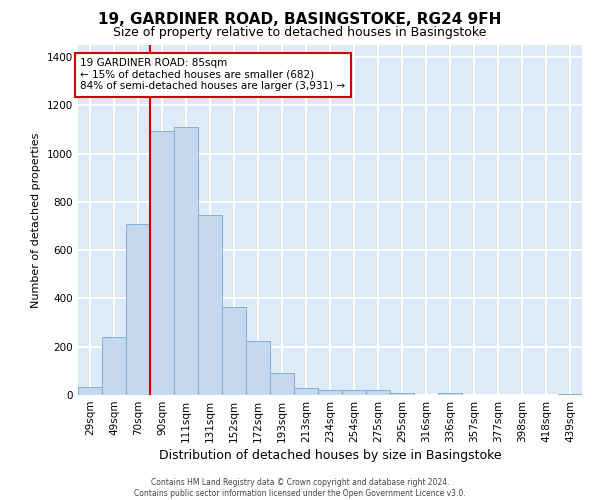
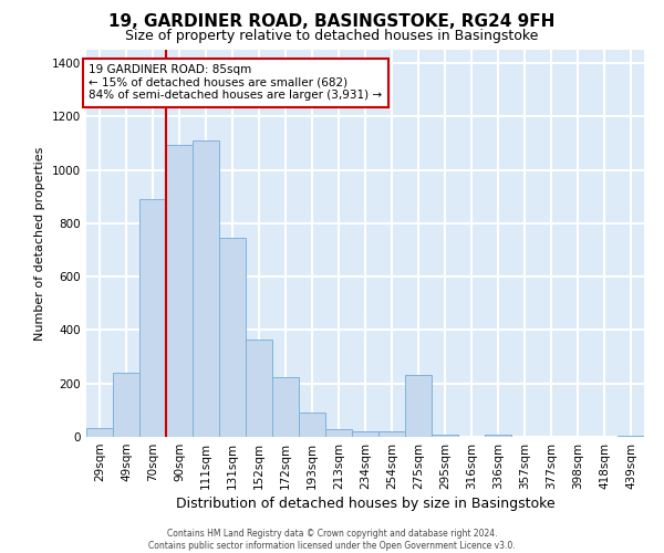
70sqm: 710 -> 890
275sqm: 20 -> 230
